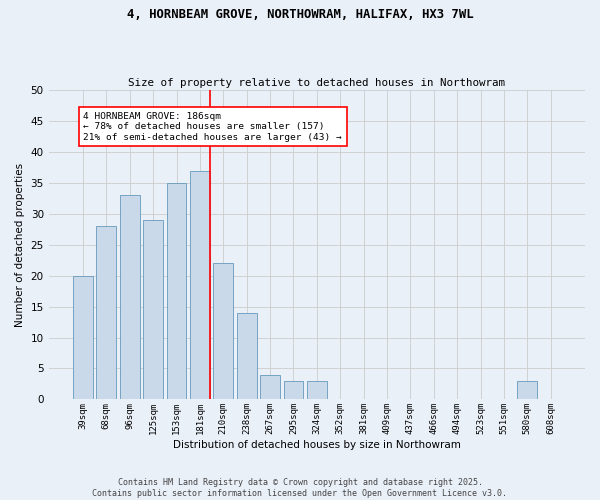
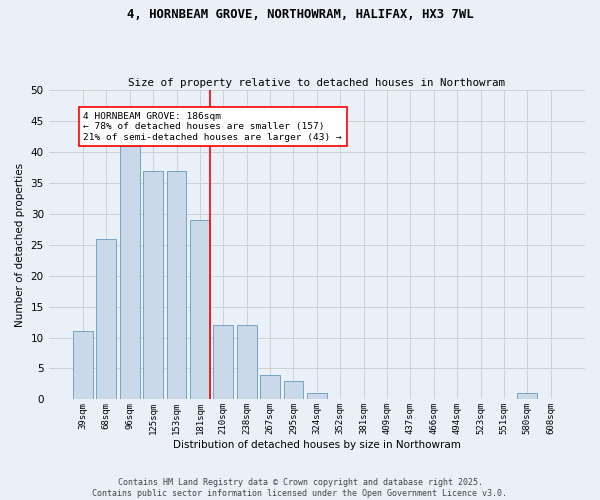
39sqm: 20 -> 11
68sqm: 28 -> 26
96sqm: 33 -> 41
125sqm: 29 -> 37
153sqm: 35 -> 37
181sqm: 37 -> 29
210sqm: 22 -> 12
238sqm: 14 -> 12
324sqm: 3 -> 1
580sqm: 3 -> 1
